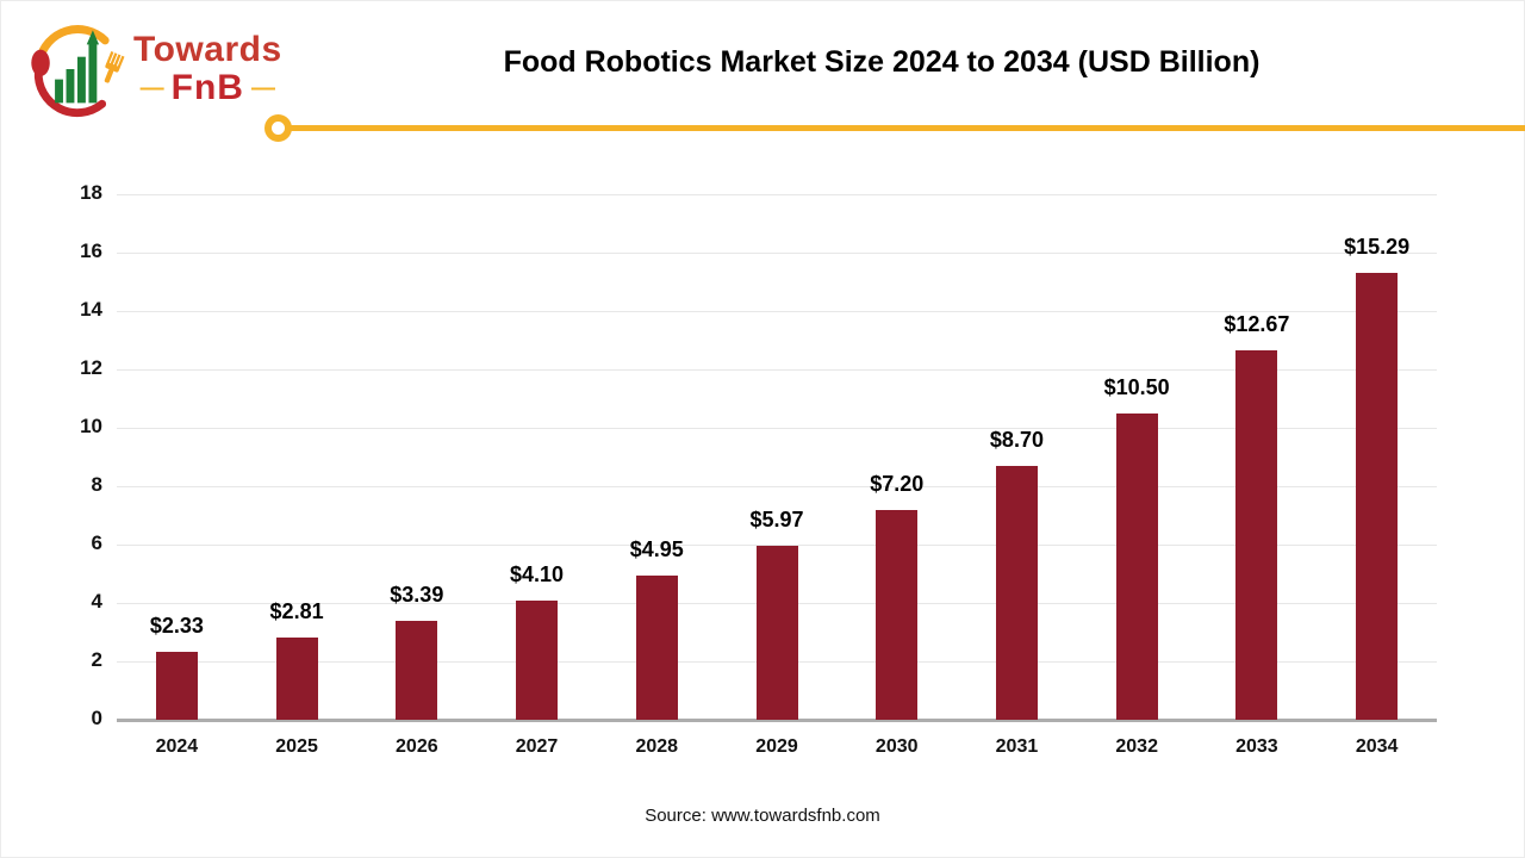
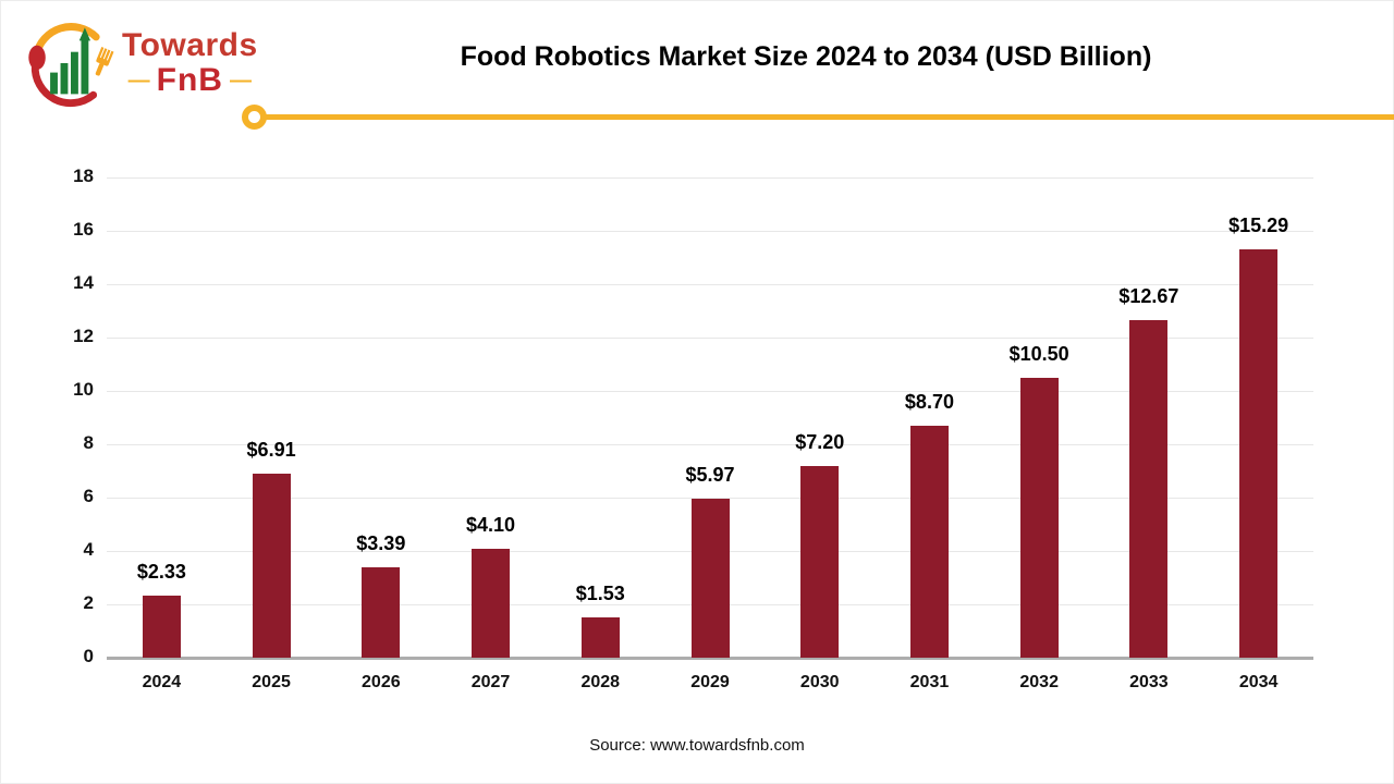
2025: $2.81 -> $6.91
2028: $4.95 -> $1.53
